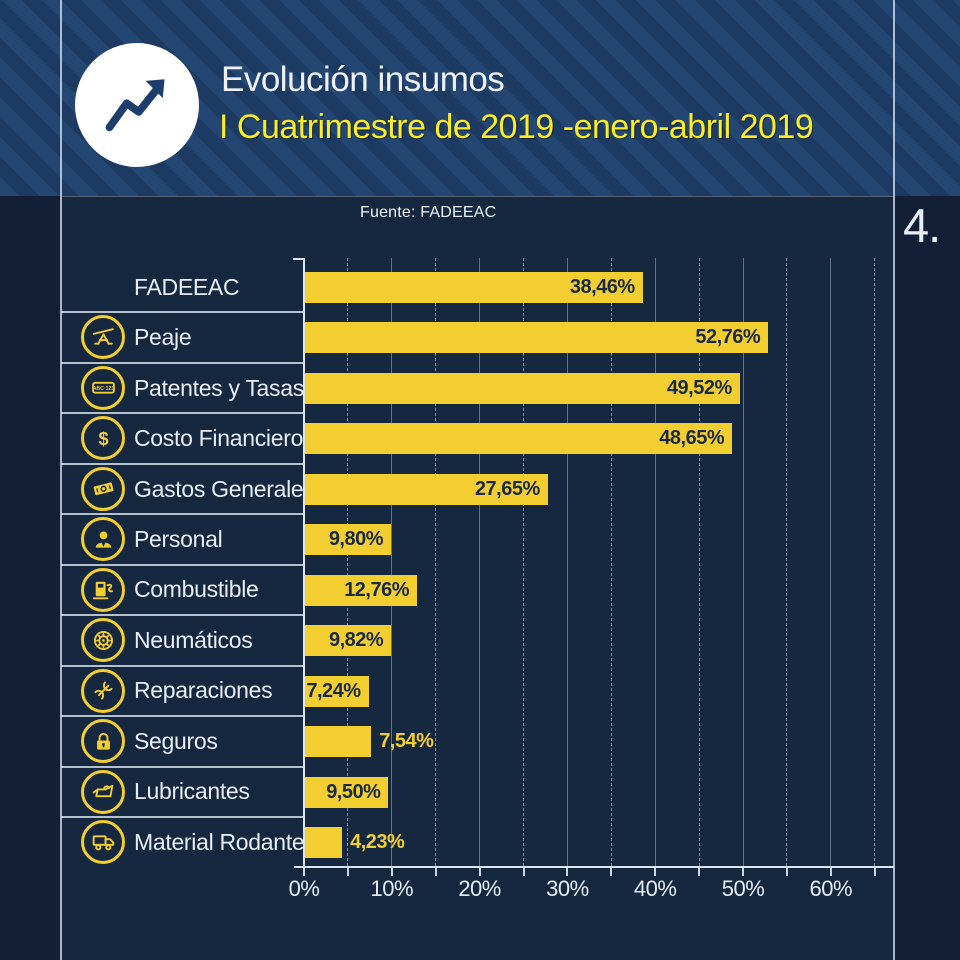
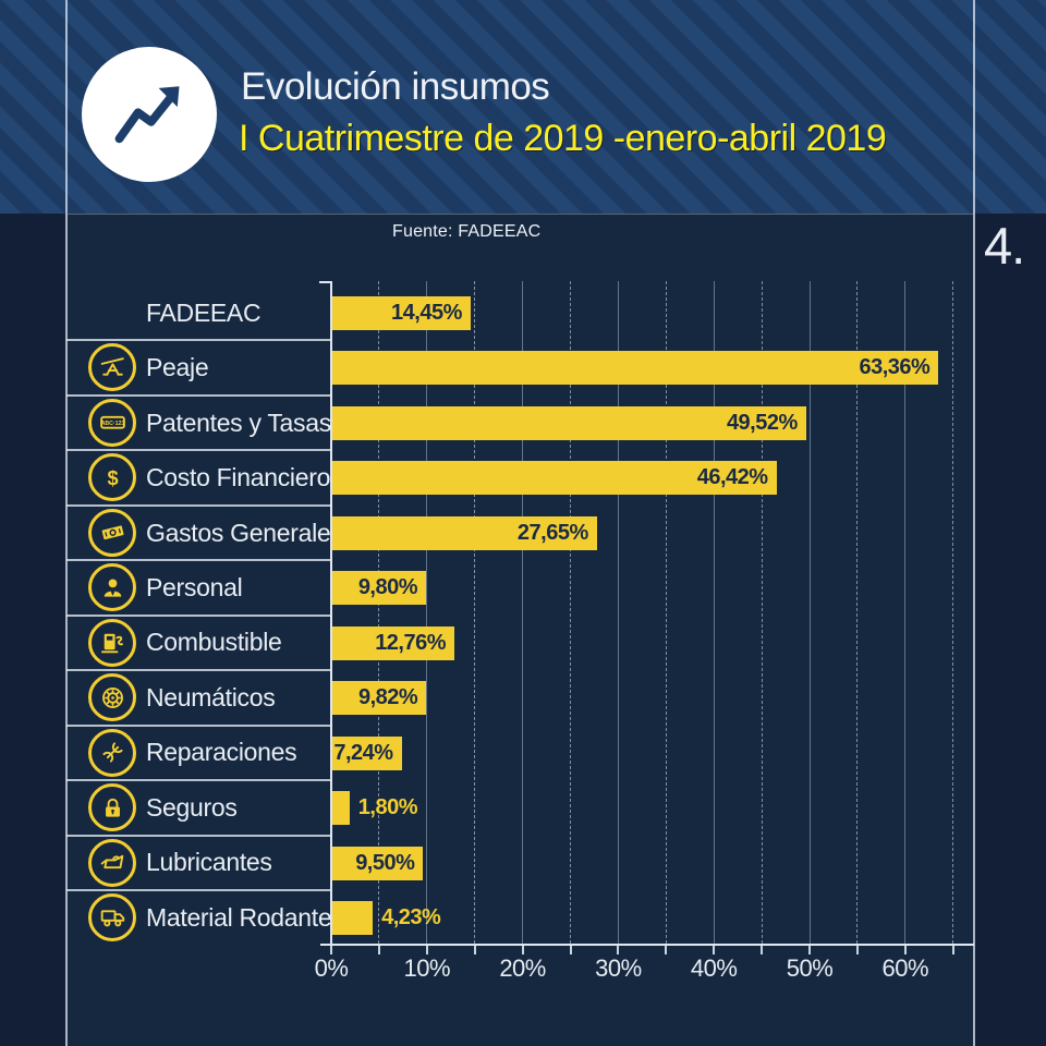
FADEEAC: 38,46% -> 14,45%
Peaje: 52,76% -> 63,36%
Costo Financiero: 48,65% -> 46,42%
Seguros: 7,54% -> 1,80%
